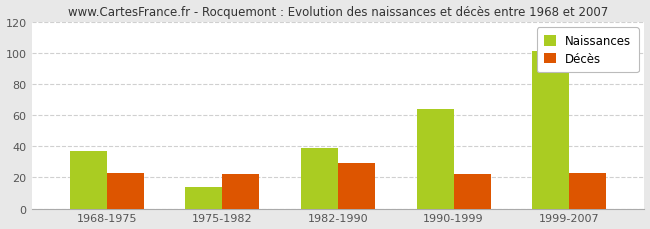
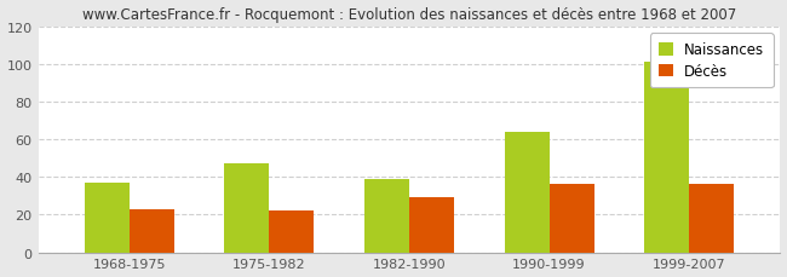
Naissances/1975-1982: 14 -> 47
Décès/1990-1999: 22 -> 36
Décès/1999-2007: 23 -> 36
